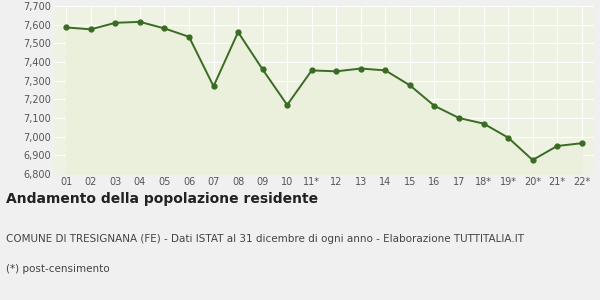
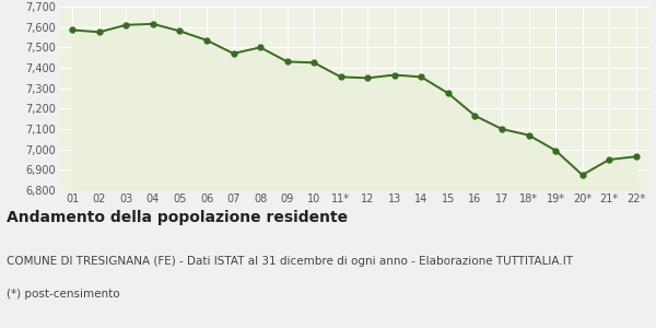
07: 7,270 -> 7,470
08: 7,560 -> 7,500
09: 7,360 -> 7,430
10: 7,170 -> 7,420
